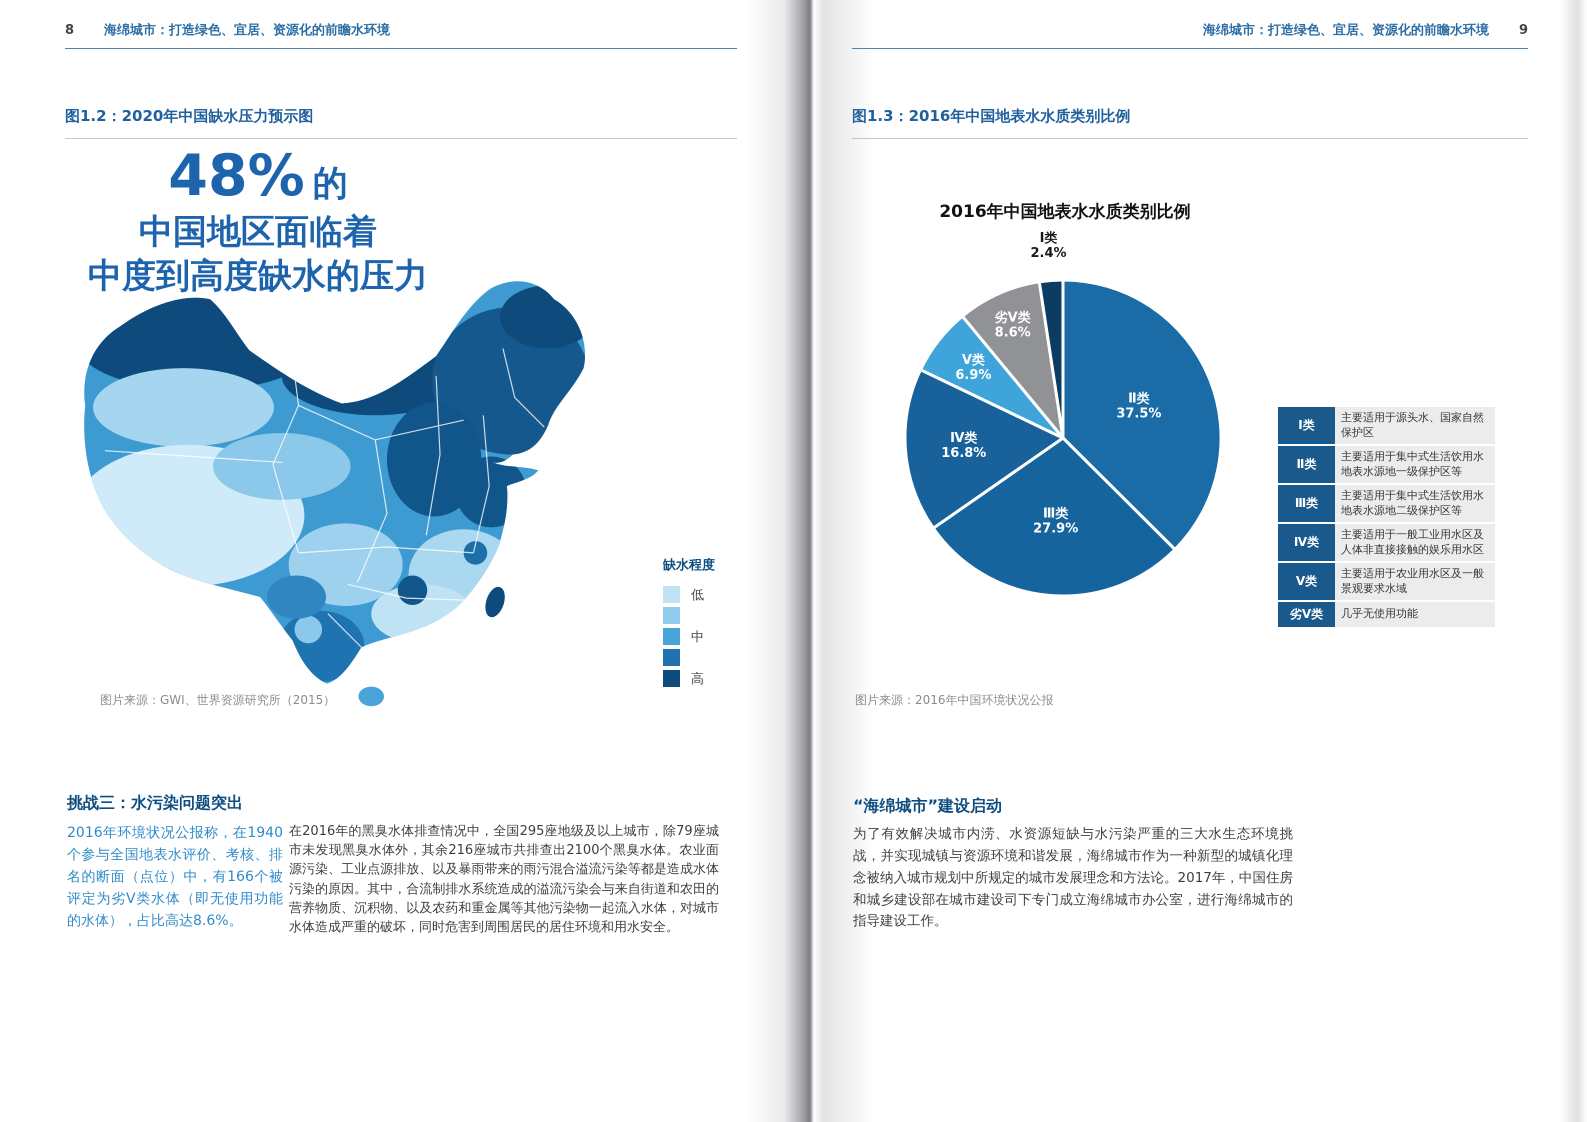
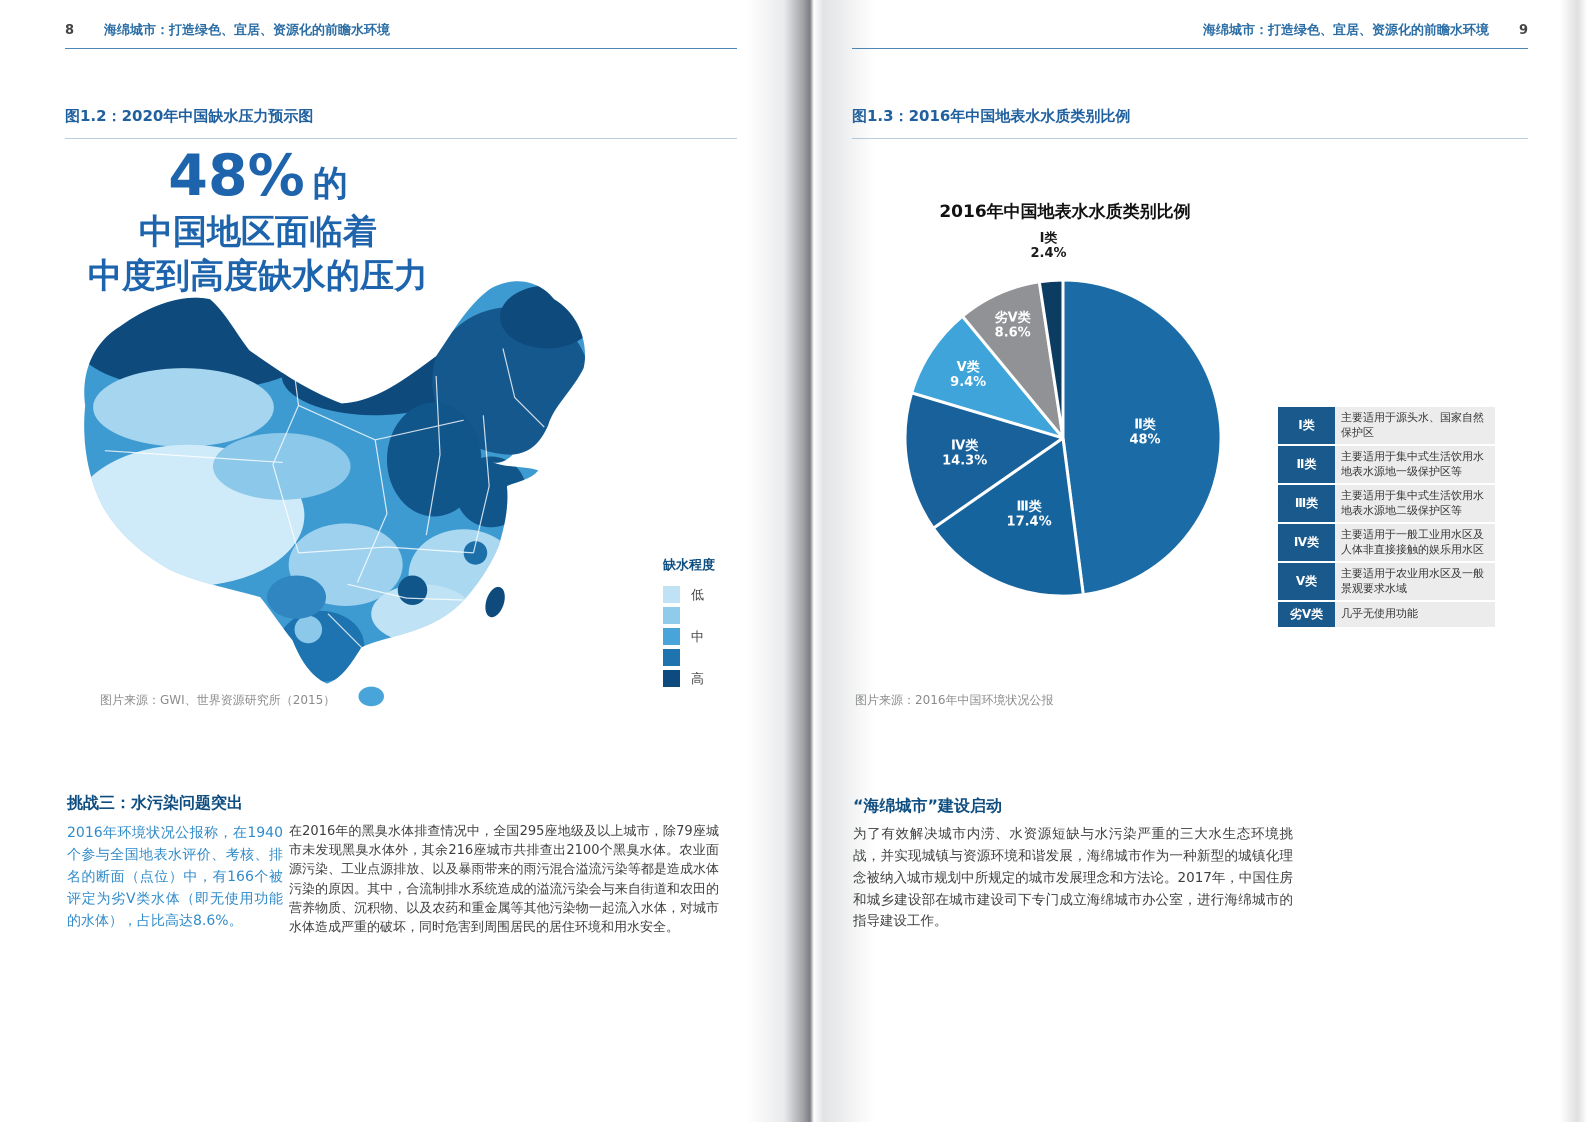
Ⅱ类: 37.5% -> 48%
Ⅲ类: 27.9% -> 17.4%
Ⅳ类: 16.8% -> 14.3%
Ⅴ类: 6.9% -> 9.4%
